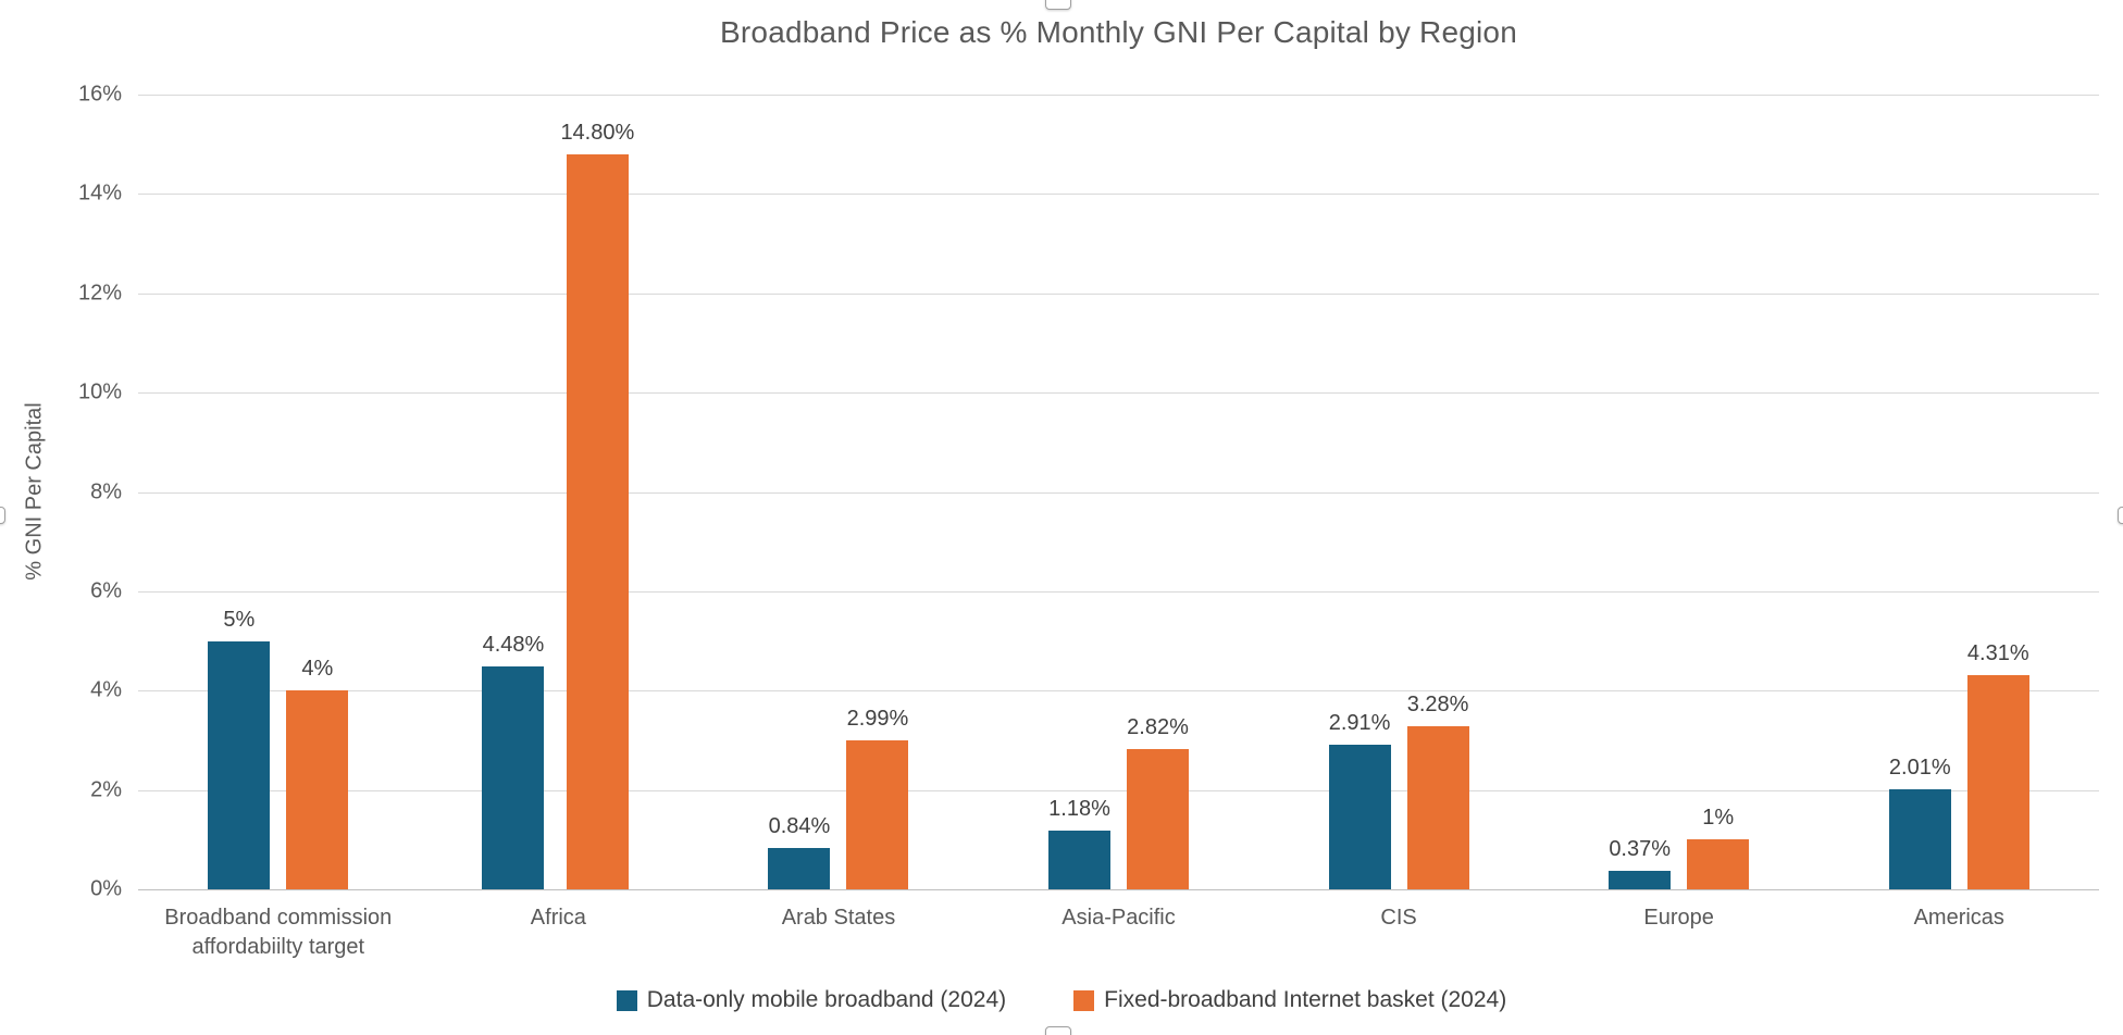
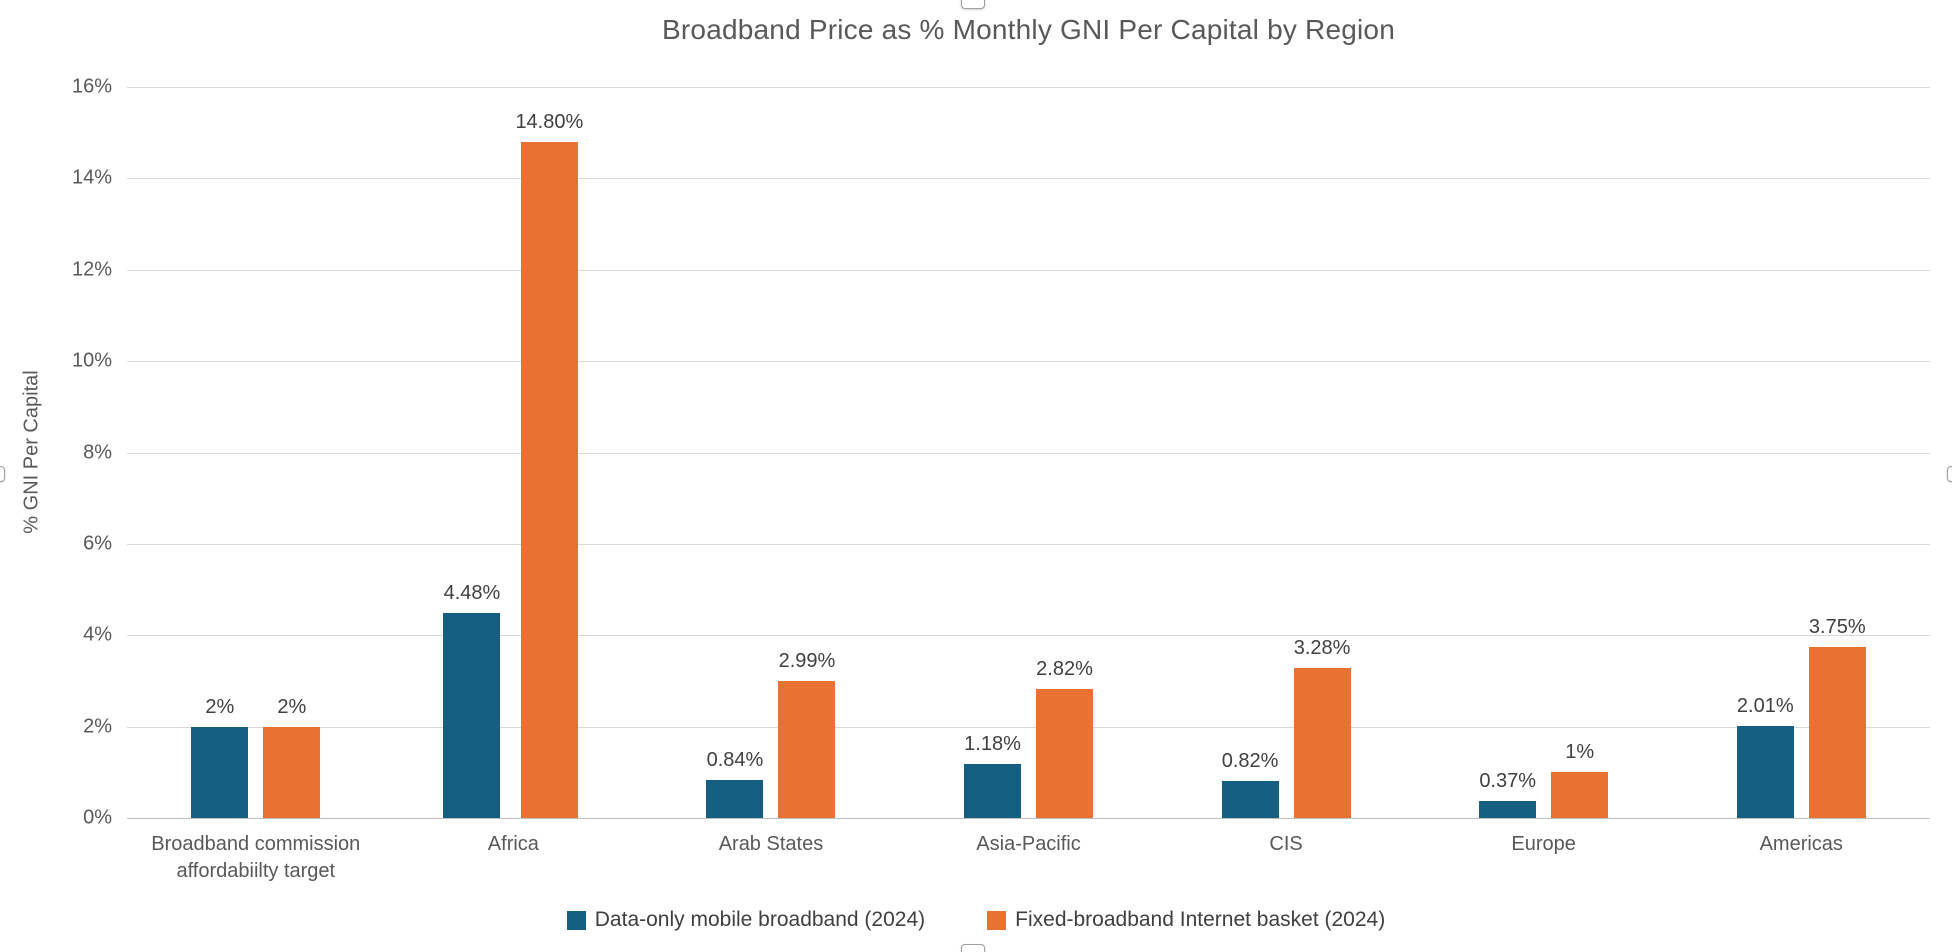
Data-only mobile broadband (2024)/Broadband commission affordabiilty target: 5% -> 2%
Fixed-broadband Internet basket (2024)/Broadband commission affordabiilty target: 4% -> 2%
Data-only mobile broadband (2024)/CIS: 2.91% -> 0.82%
Fixed-broadband Internet basket (2024)/Americas: 4.31% -> 3.75%
